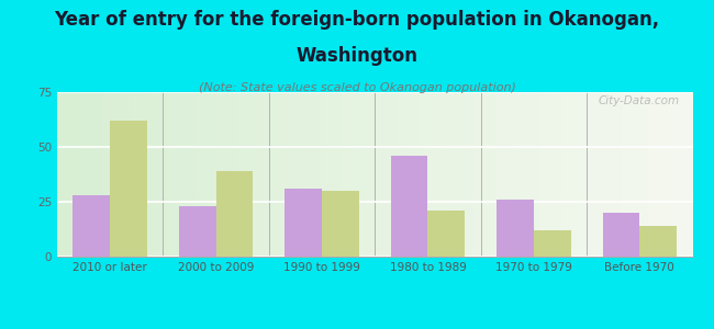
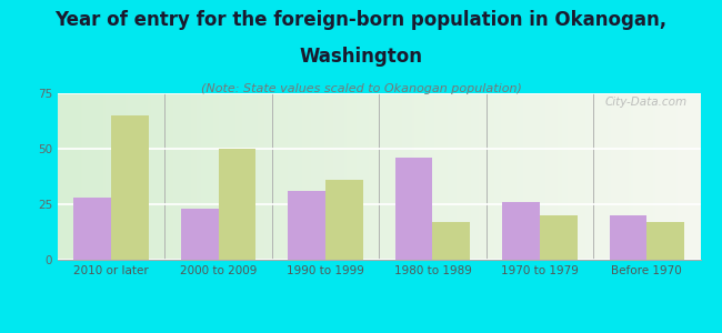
Washington/2010 or later: 62 -> 65
Washington/2000 to 2009: 39 -> 50
Washington/1990 to 1999: 30 -> 36
Washington/1980 to 1989: 21 -> 17
Washington/1970 to 1979: 12 -> 20
Washington/Before 1970: 14 -> 17
